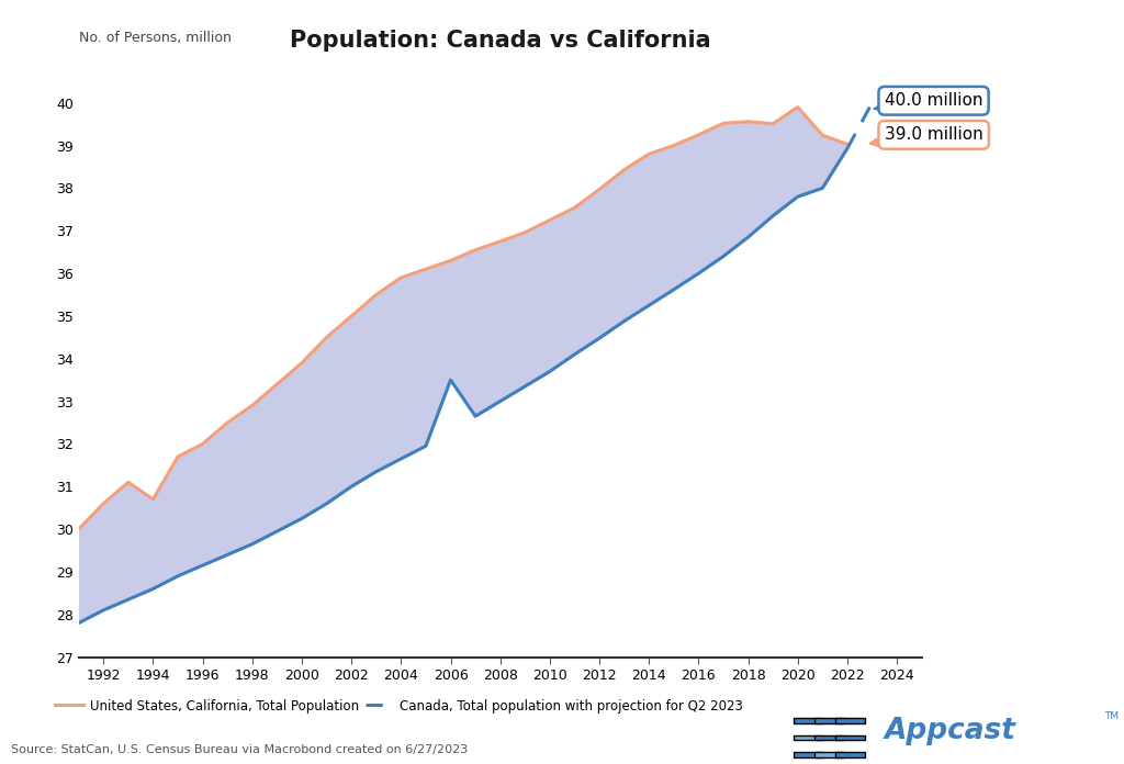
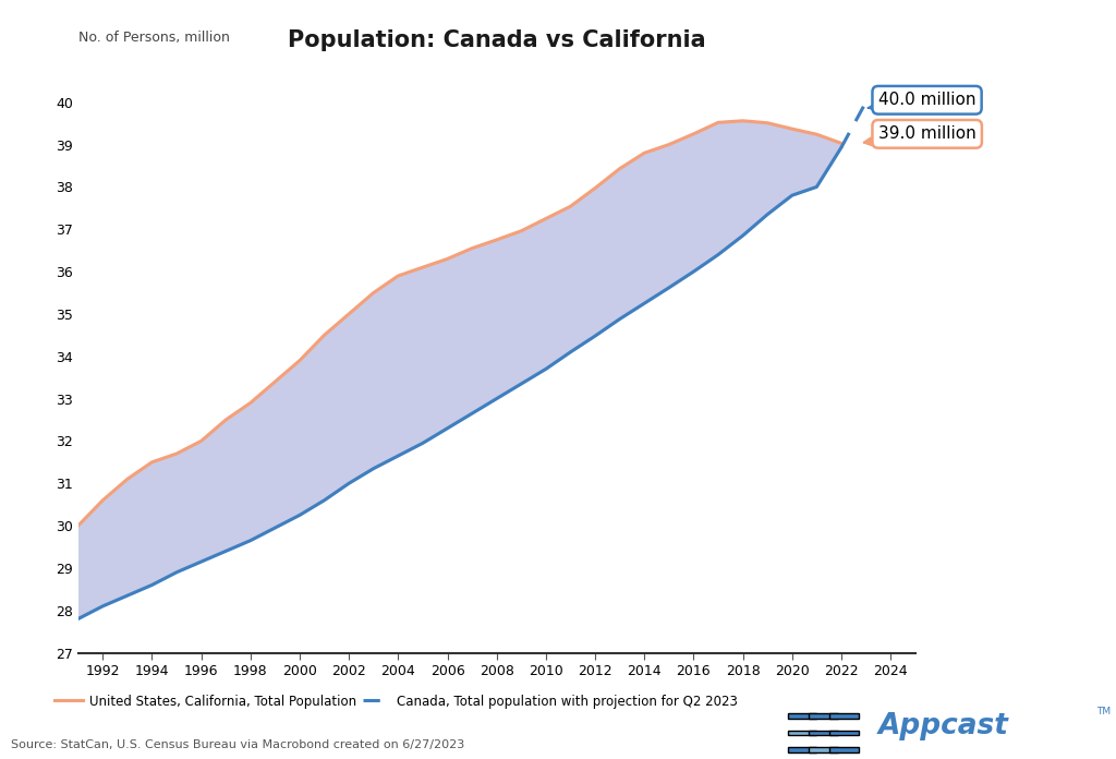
United States, California, Total Population/1994: 30.70 -> 31.50
Canada, Total population with projection for Q2 2023/2006: 33.50 -> 32.30
United States, California, Total Population/2020: 39.90 -> 39.37
